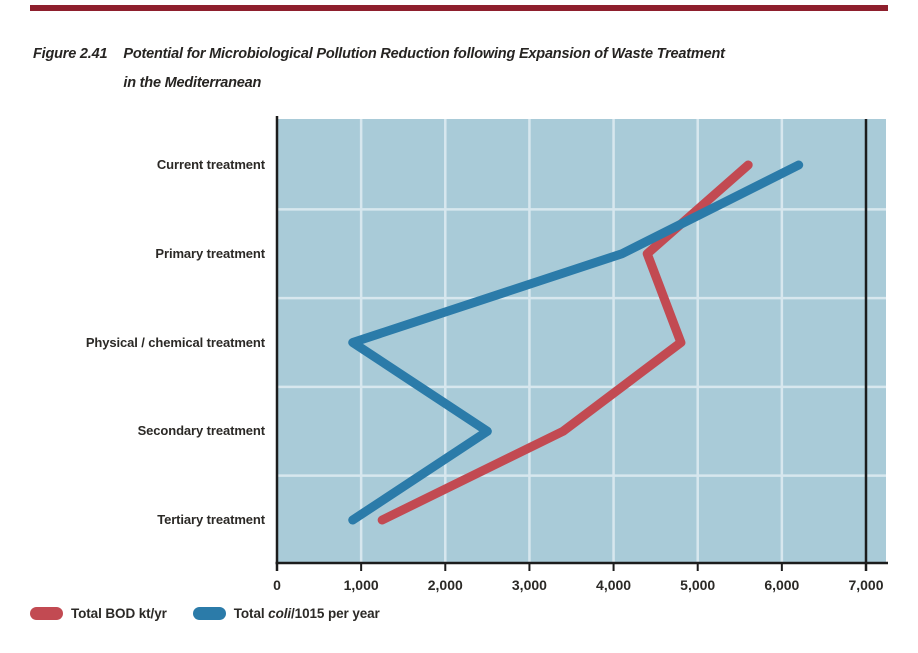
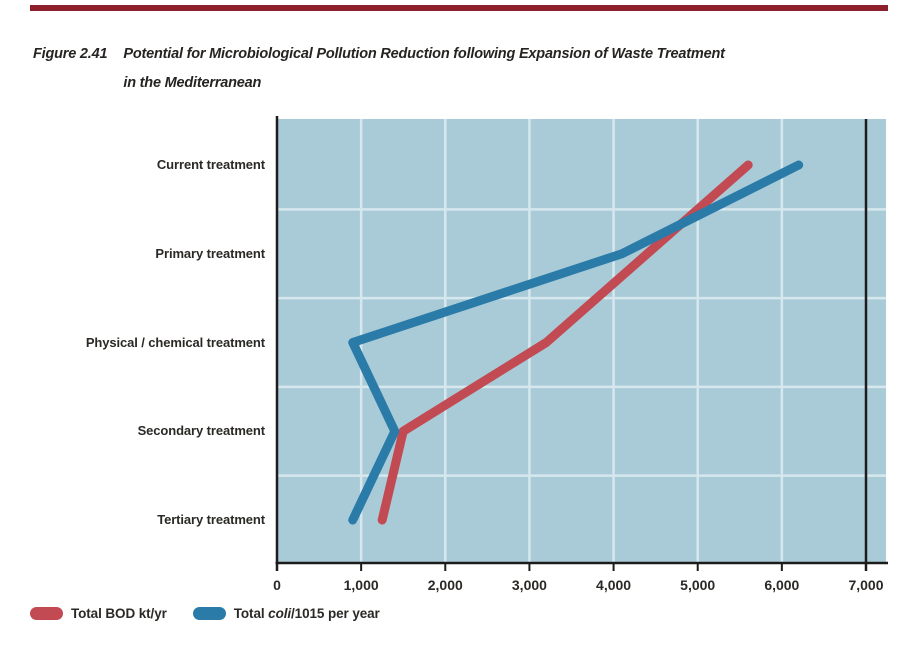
Total BOD kt/yr/Physical / chemical treatment: 4800 -> 3200
Total BOD kt/yr/Secondary treatment: 3400 -> 1500
Total coli/1015 per year/Secondary treatment: 2500 -> 1400
